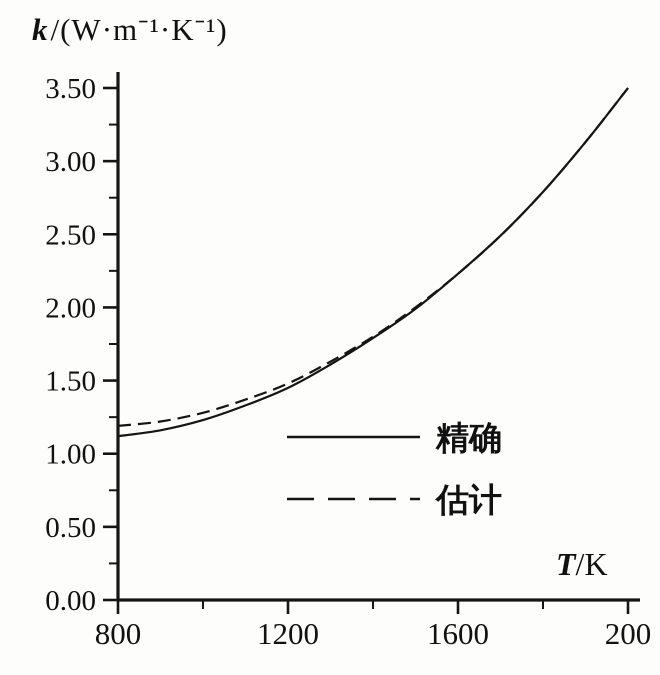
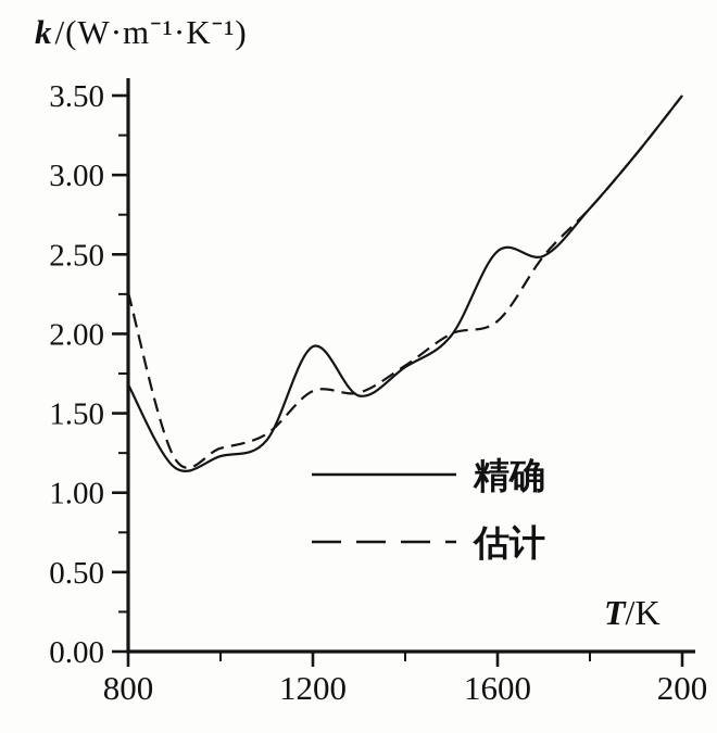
精确/800: 1.12 -> 1.68
估计/800: 1.19 -> 2.26
精确/1200: 1.45 -> 1.92
估计/1200: 1.48 -> 1.64
精确/1600: 2.23 -> 2.52
估计/1600: 2.23 -> 2.08
